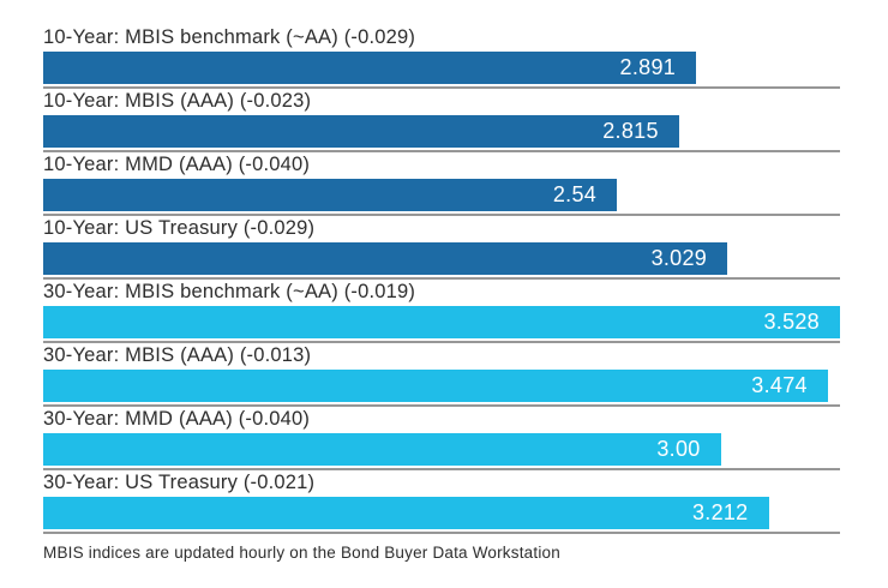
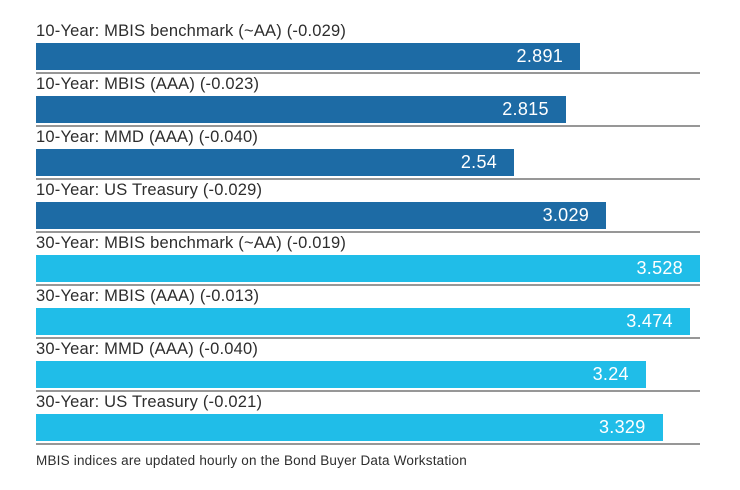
30-Year: MMD (AAA) (-0.040): 3.00 -> 3.24
30-Year: US Treasury (-0.021): 3.212 -> 3.329
